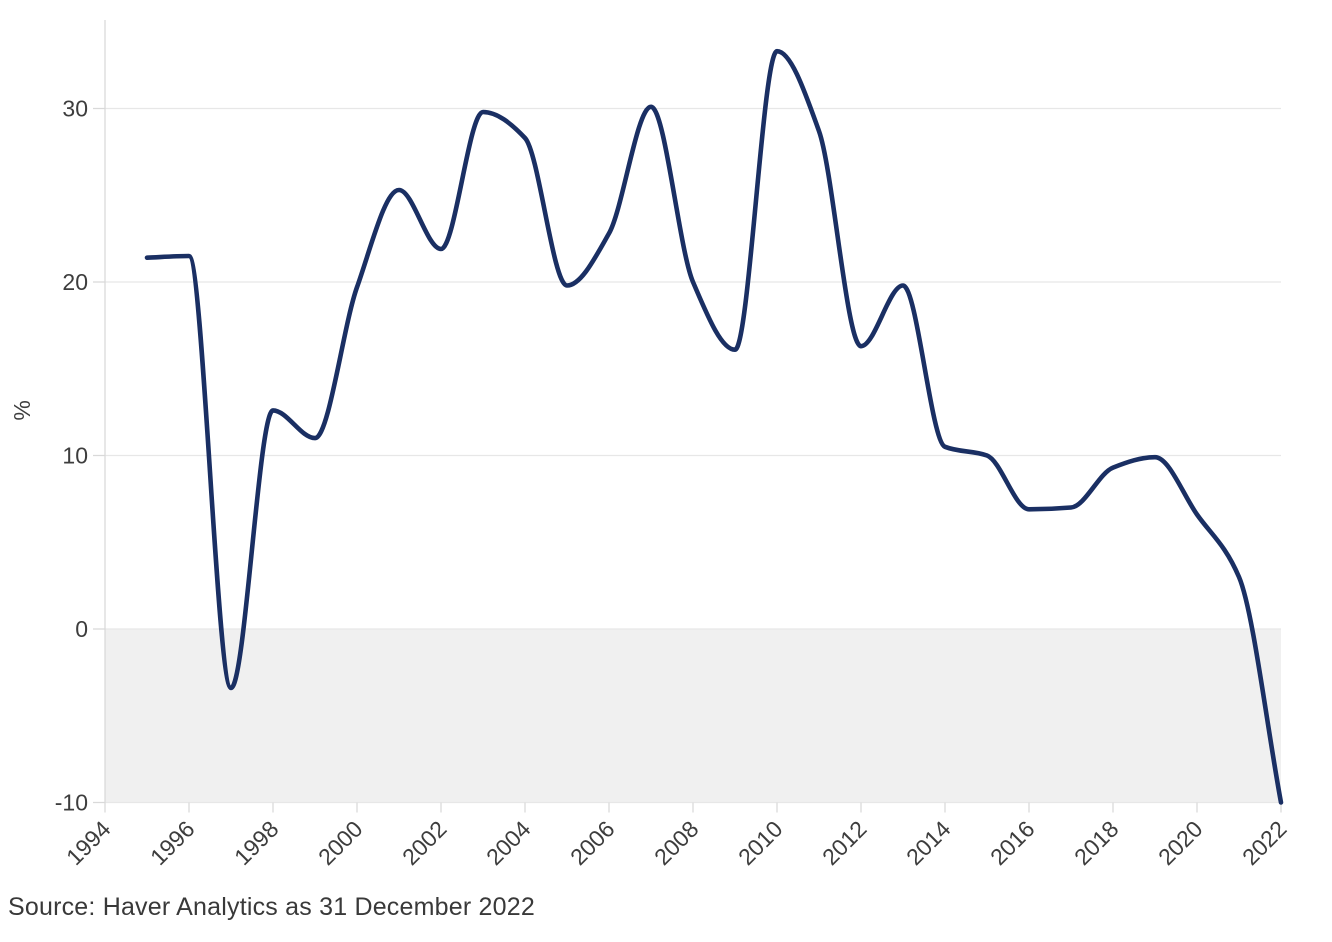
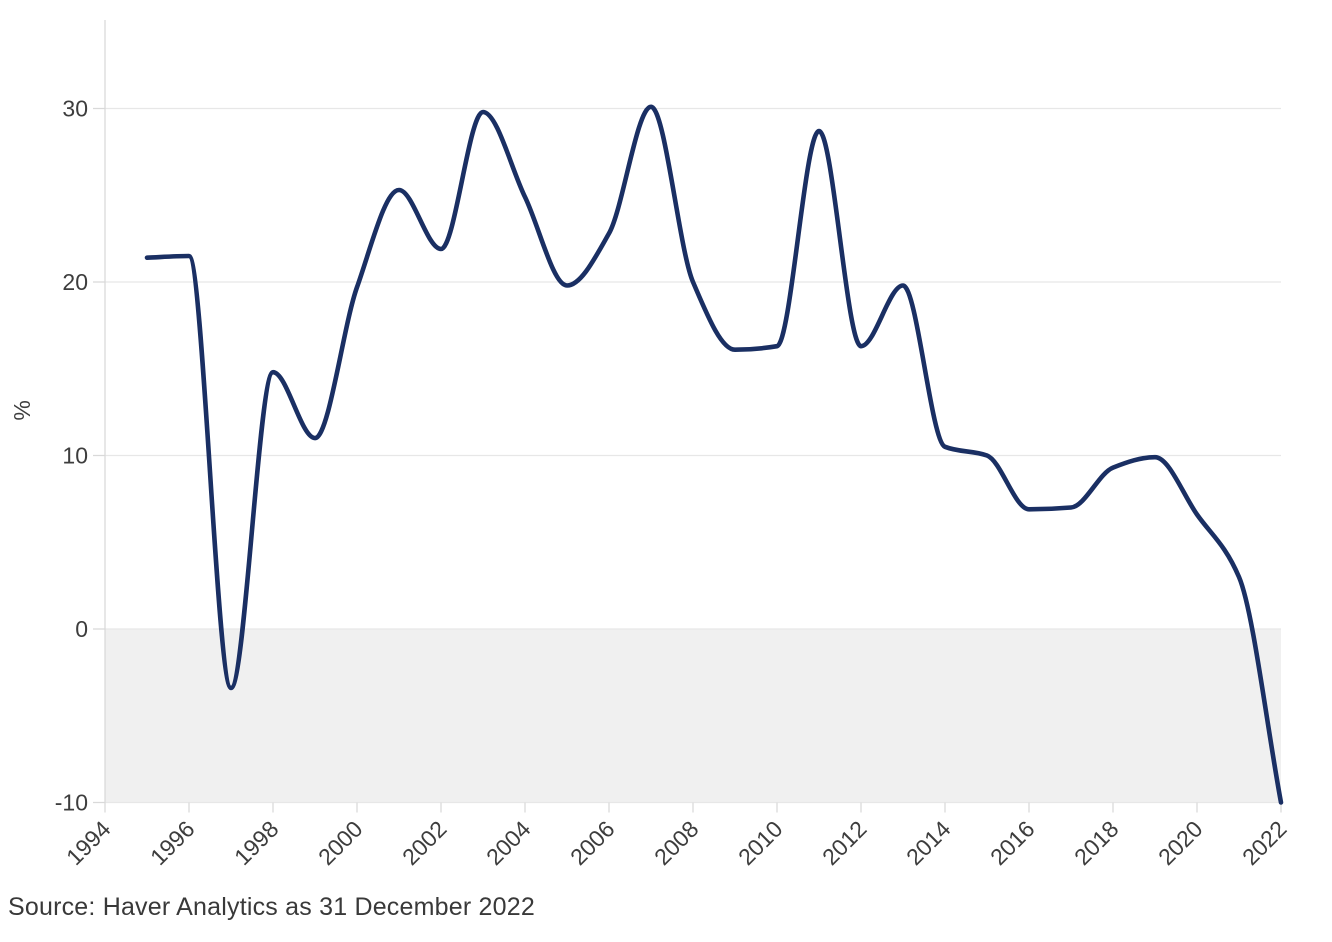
1998: 12.6 -> 14.8
2004: 28.3 -> 24.9
2010: 33.3 -> 16.3
